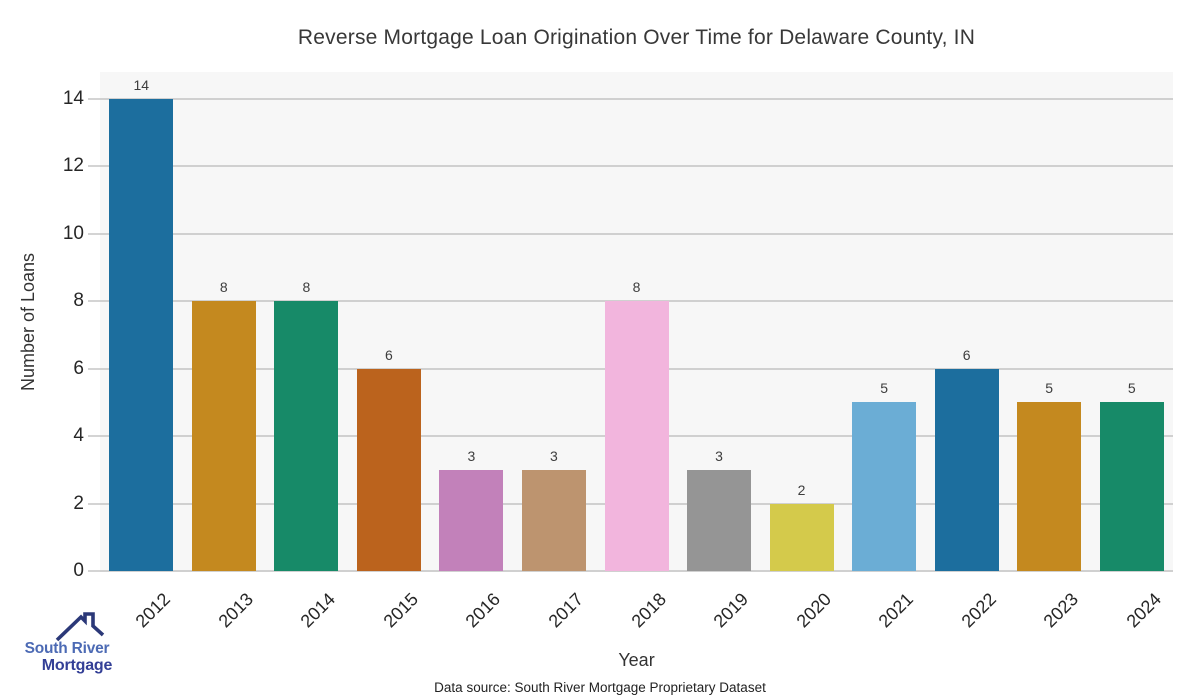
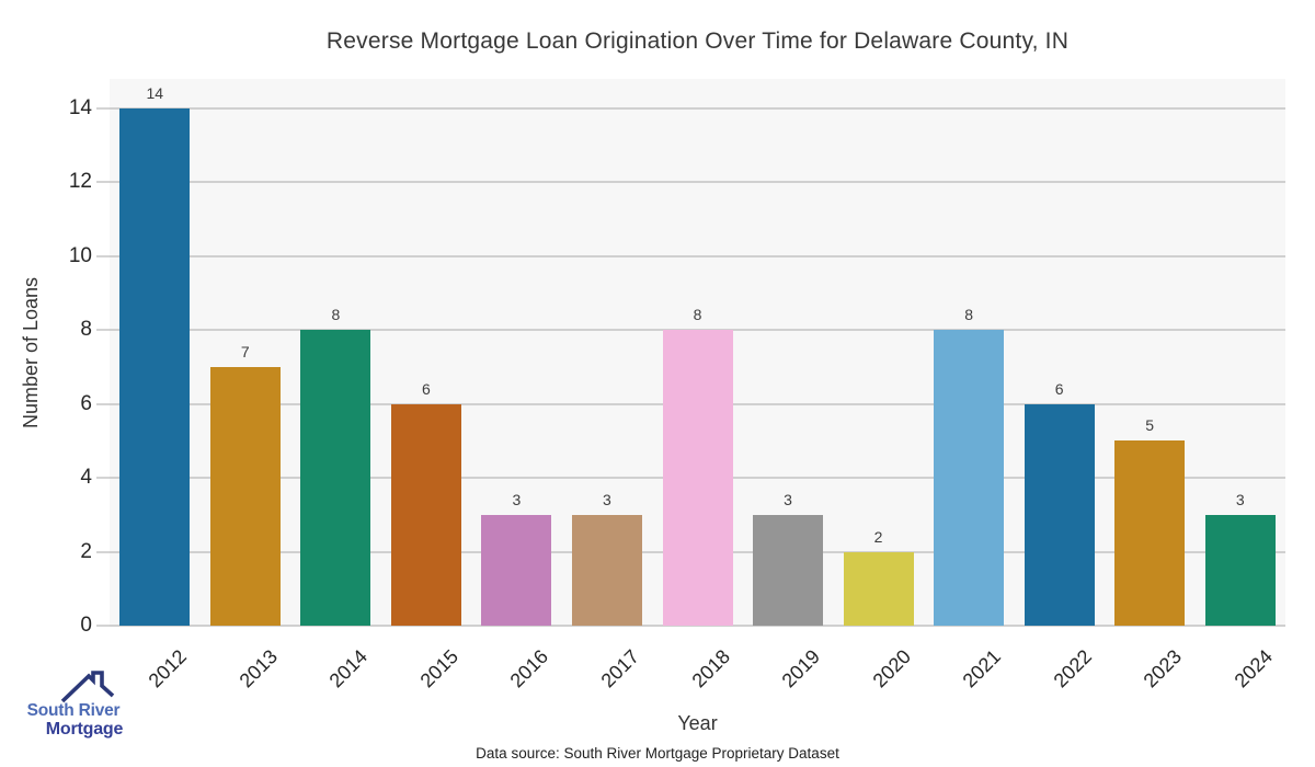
2013: 8 -> 7
2021: 5 -> 8
2024: 5 -> 3
